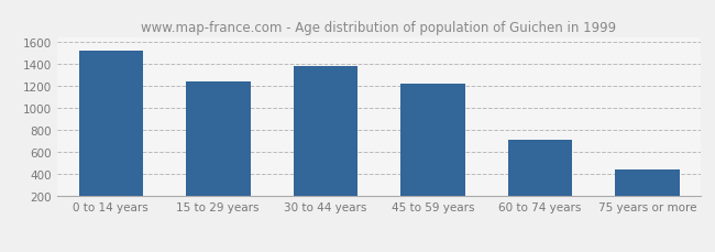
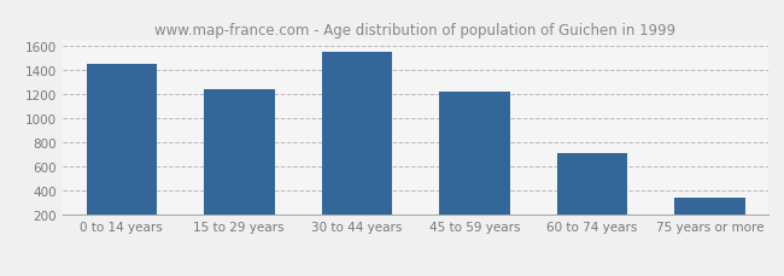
0 to 14 years: 1520 -> 1450
30 to 44 years: 1380 -> 1550
75 years or more: 440 -> 340
